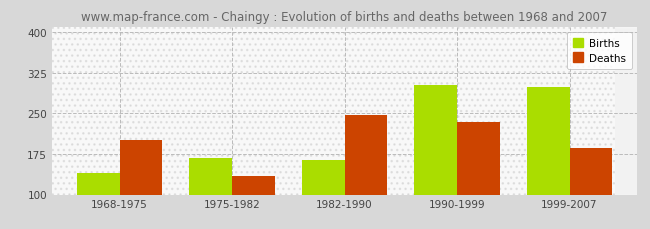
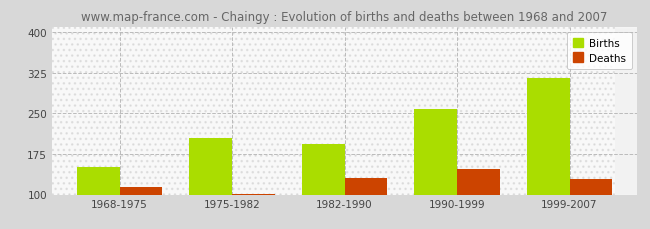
Births/1968-1975: 140 -> 150
Deaths/1968-1975: 200 -> 113
Births/1975-1982: 168 -> 205
Deaths/1975-1982: 134 -> 101
Births/1982-1990: 164 -> 193
Deaths/1982-1990: 246 -> 130
Births/1990-1999: 302 -> 258
Deaths/1990-1999: 234 -> 148
Births/1999-2007: 298 -> 315
Deaths/1999-2007: 186 -> 128
